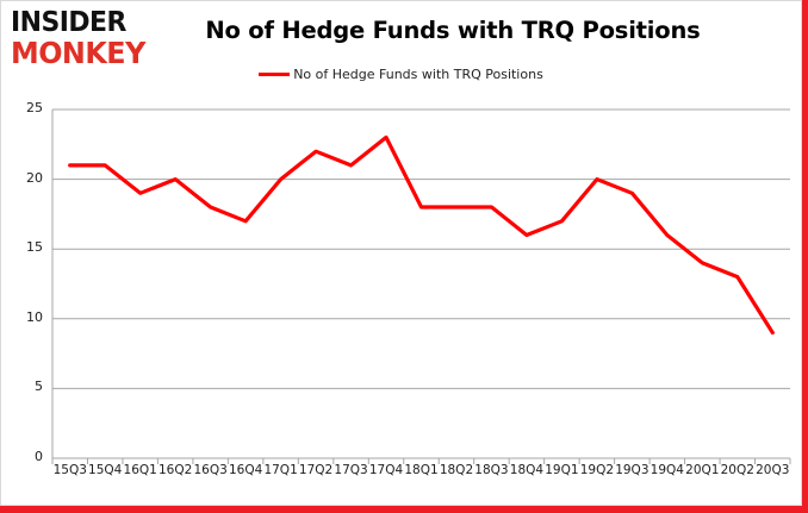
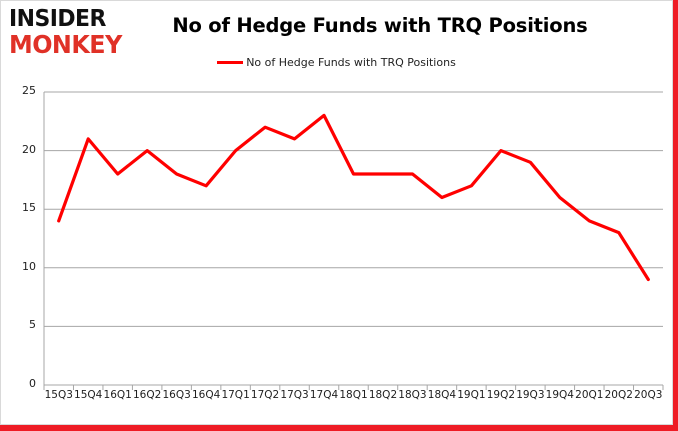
15Q3: 21 -> 14
16Q1: 19 -> 18
